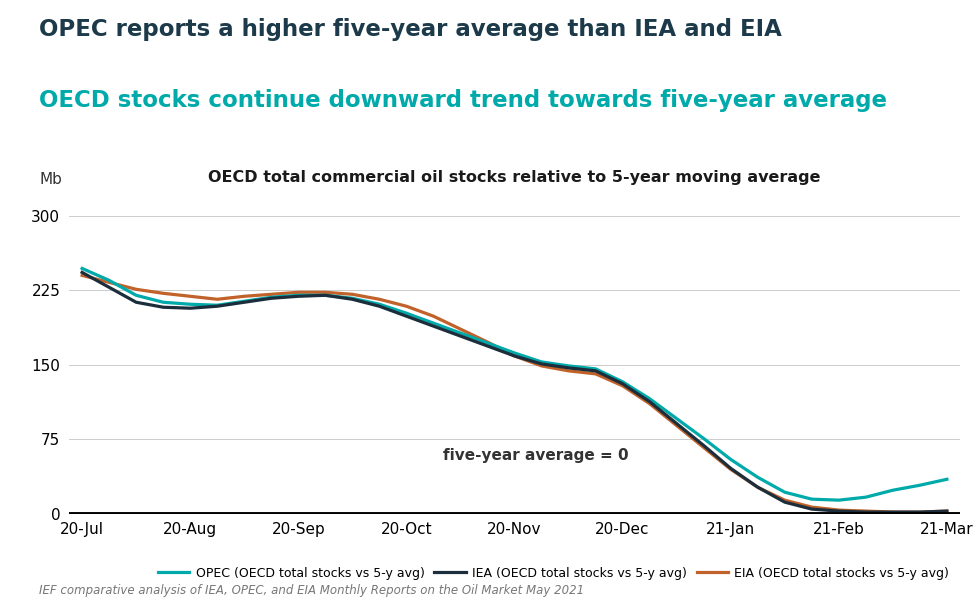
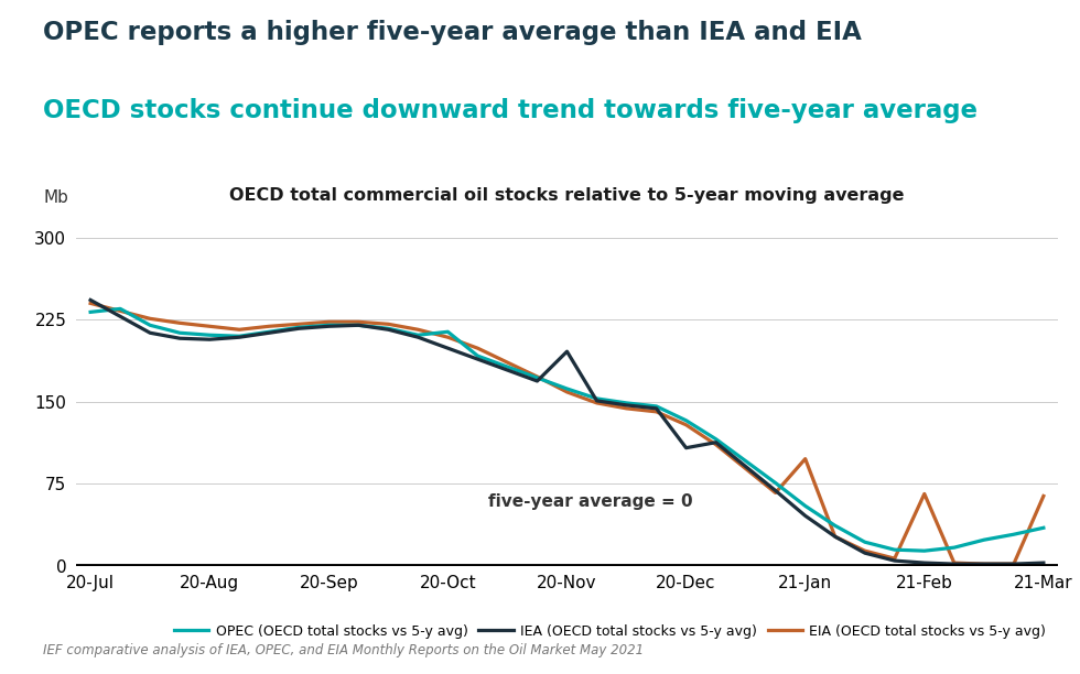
OPEC (OECD total stocks vs 5-y avg)/20-Jul: 247 -> 232
OPEC (OECD total stocks vs 5-y avg)/20-Oct: 202 -> 214
IEA (OECD total stocks vs 5-y avg)/20-Nov: 159 -> 196
IEA (OECD total stocks vs 5-y avg)/20-Dec: 131 -> 108
EIA (OECD total stocks vs 5-y avg)/21-Jan: 45 -> 98
EIA (OECD total stocks vs 5-y avg)/21-Feb: 4 -> 66
EIA (OECD total stocks vs 5-y avg)/21-Mar: 3 -> 64
